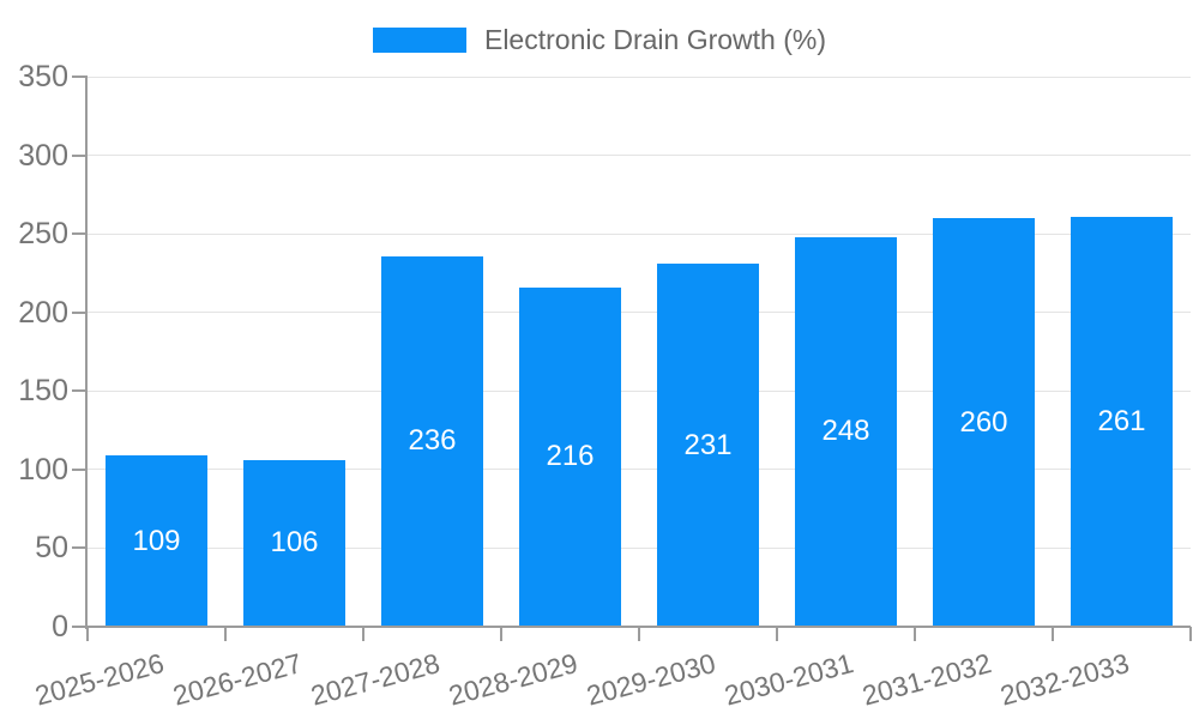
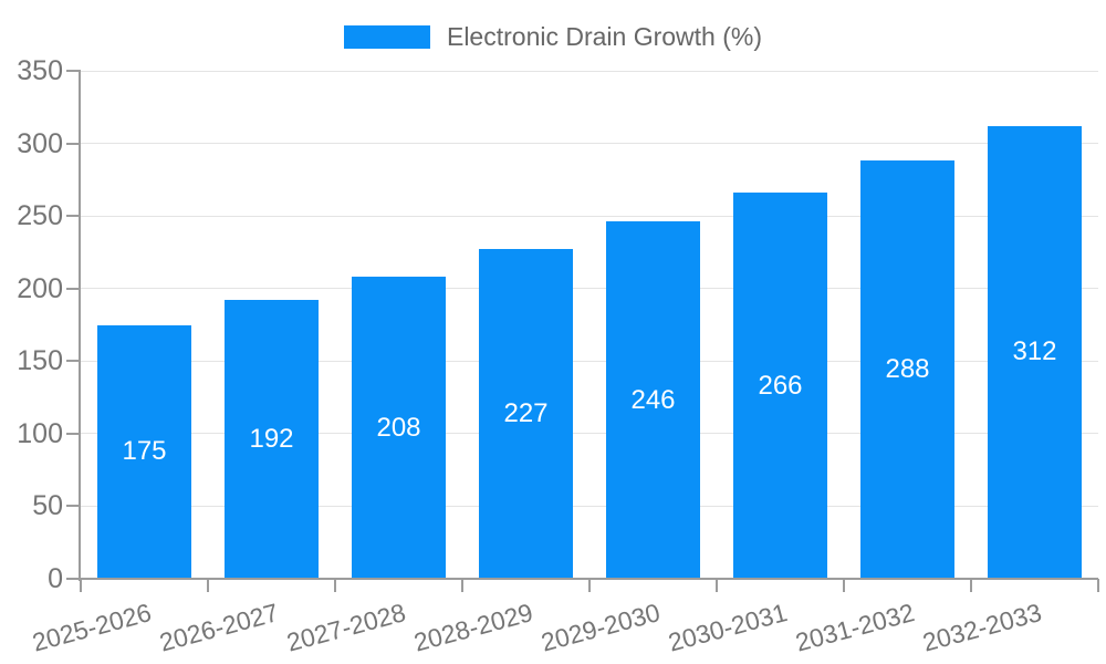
2025-2026: 109 -> 175
2026-2027: 106 -> 192
2027-2028: 236 -> 208
2028-2029: 216 -> 227
2029-2030: 231 -> 246
2030-2031: 248 -> 266
2031-2032: 260 -> 288
2032-2033: 261 -> 312
